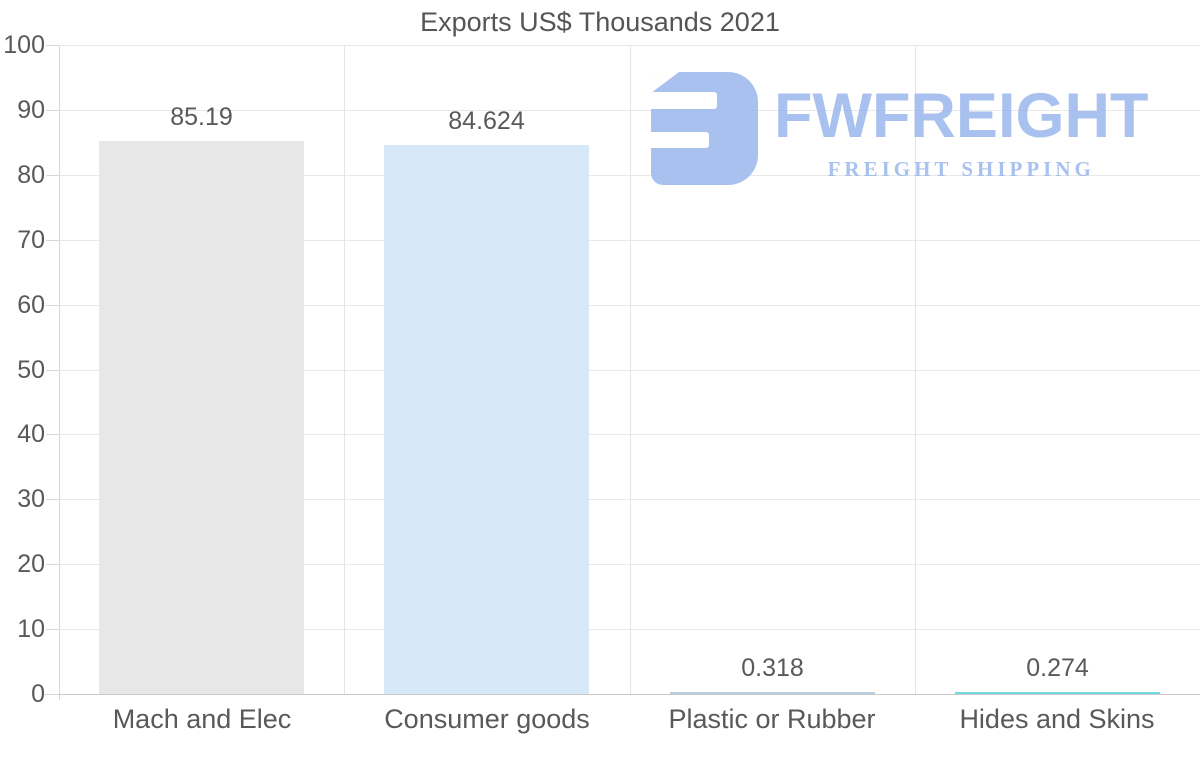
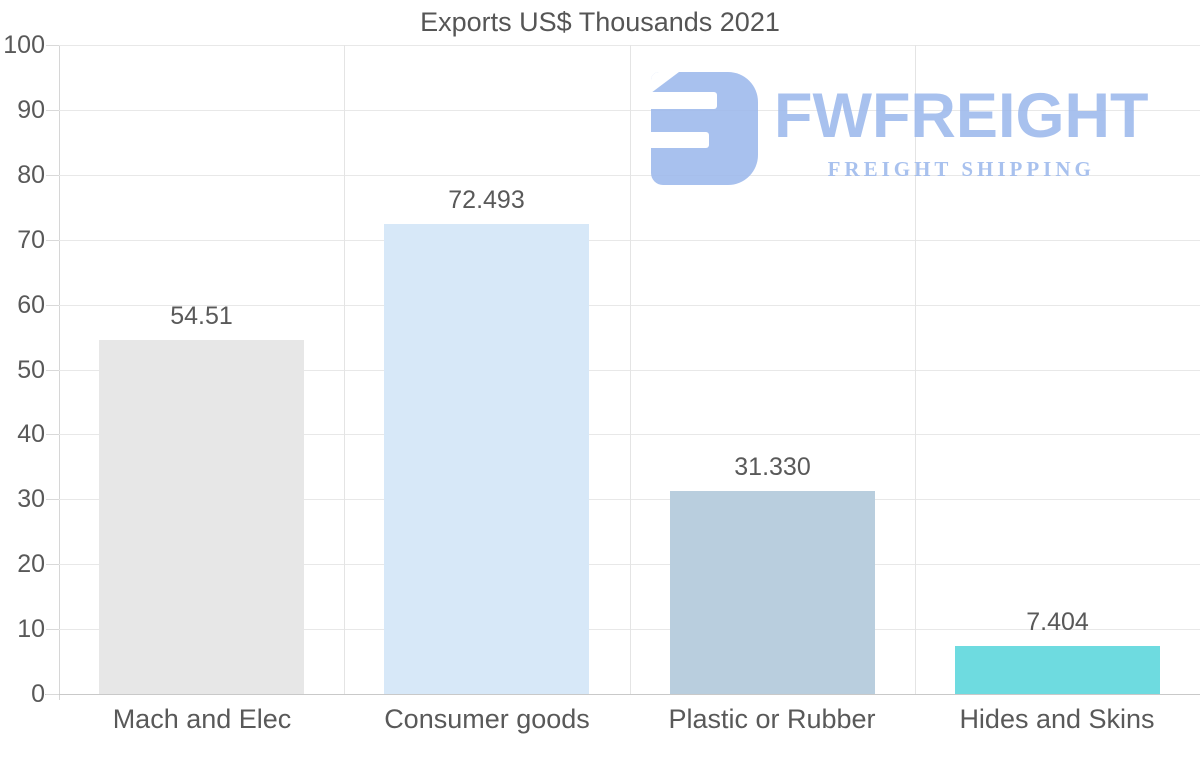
Mach and Elec: 85.19 -> 54.51
Consumer goods: 84.624 -> 72.493
Plastic or Rubber: 0.318 -> 31.330
Hides and Skins: 0.274 -> 7.404
